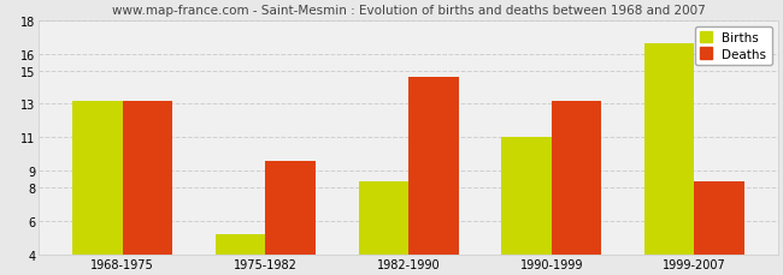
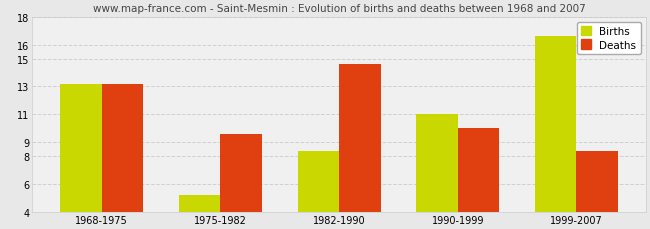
Deaths/1990-1999: 13.2 -> 10.0
